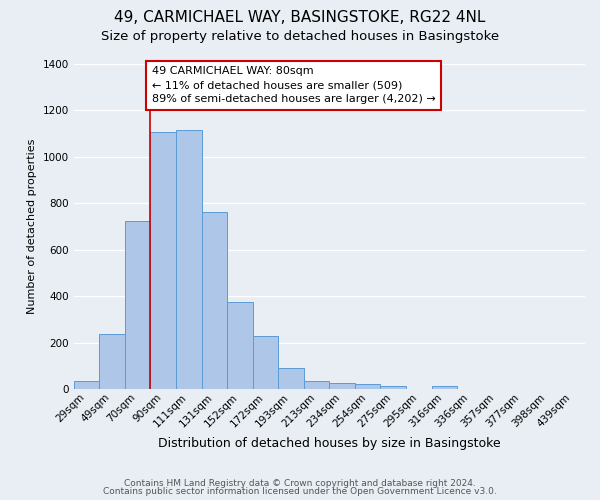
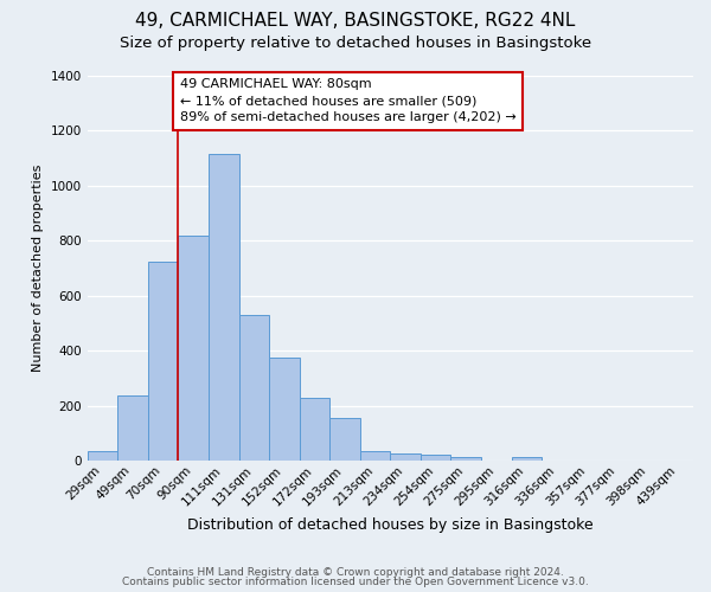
90sqm: 1107 -> 820
131sqm: 762 -> 530
193sqm: 90 -> 155
